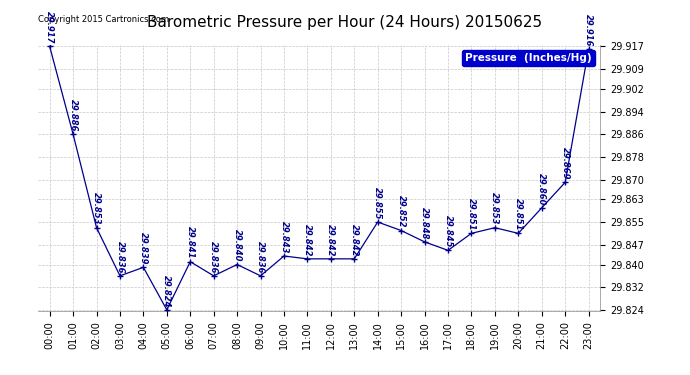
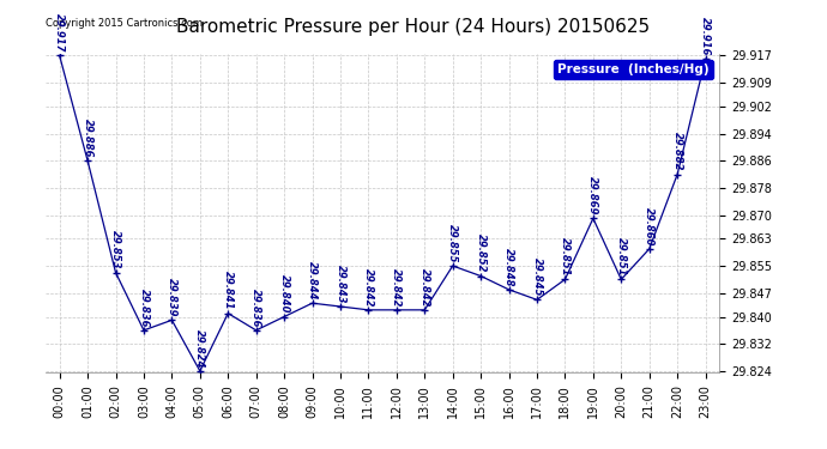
09:00: 29.836 -> 29.844
19:00: 29.853 -> 29.869
22:00: 29.869 -> 29.882
